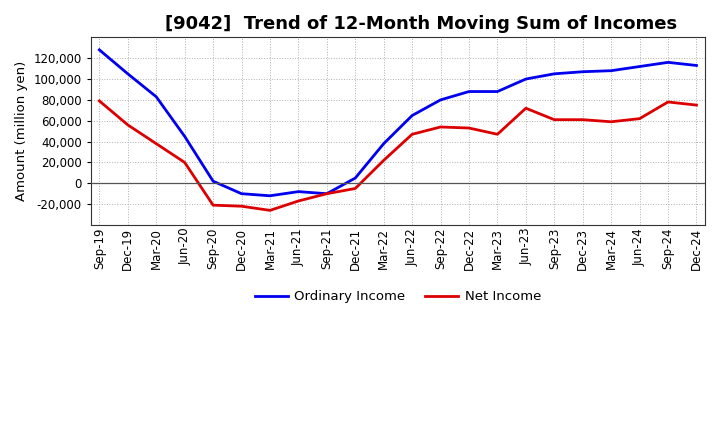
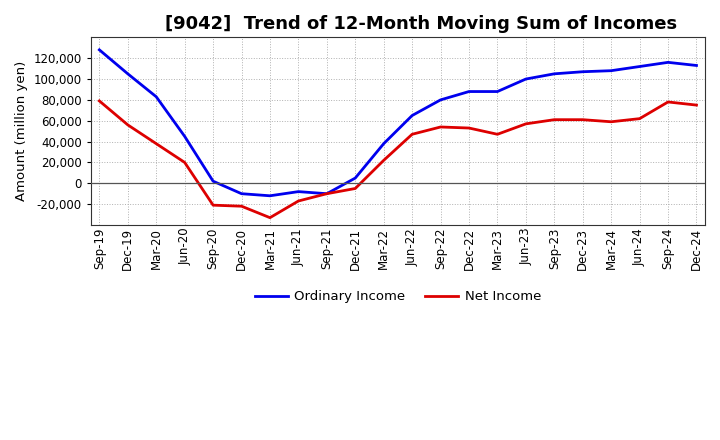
Net Income/Mar-21: -26,000 -> -33,000
Net Income/Jun-23: 72,000 -> 57,000
